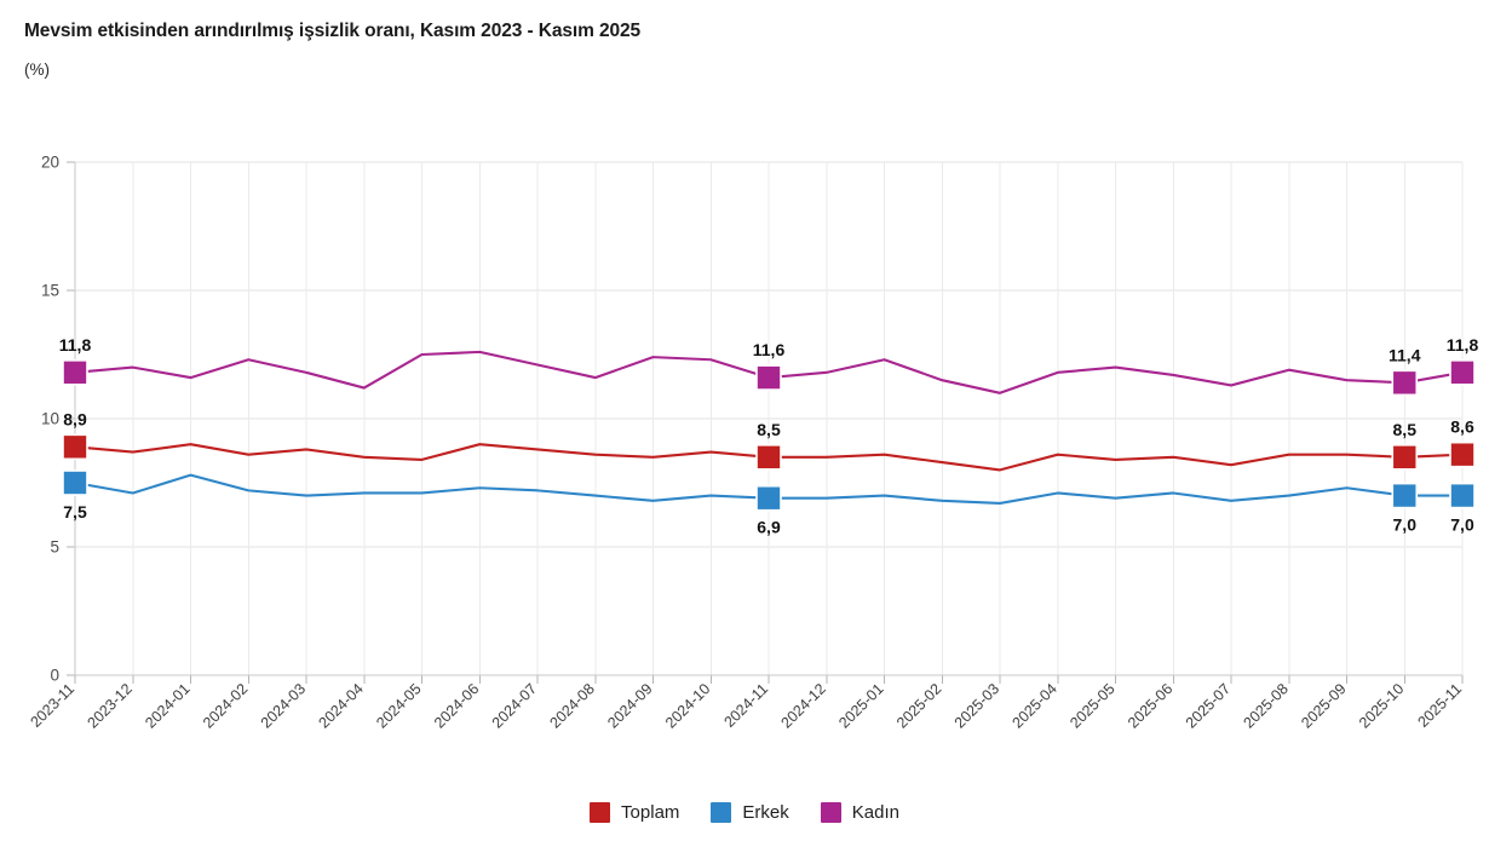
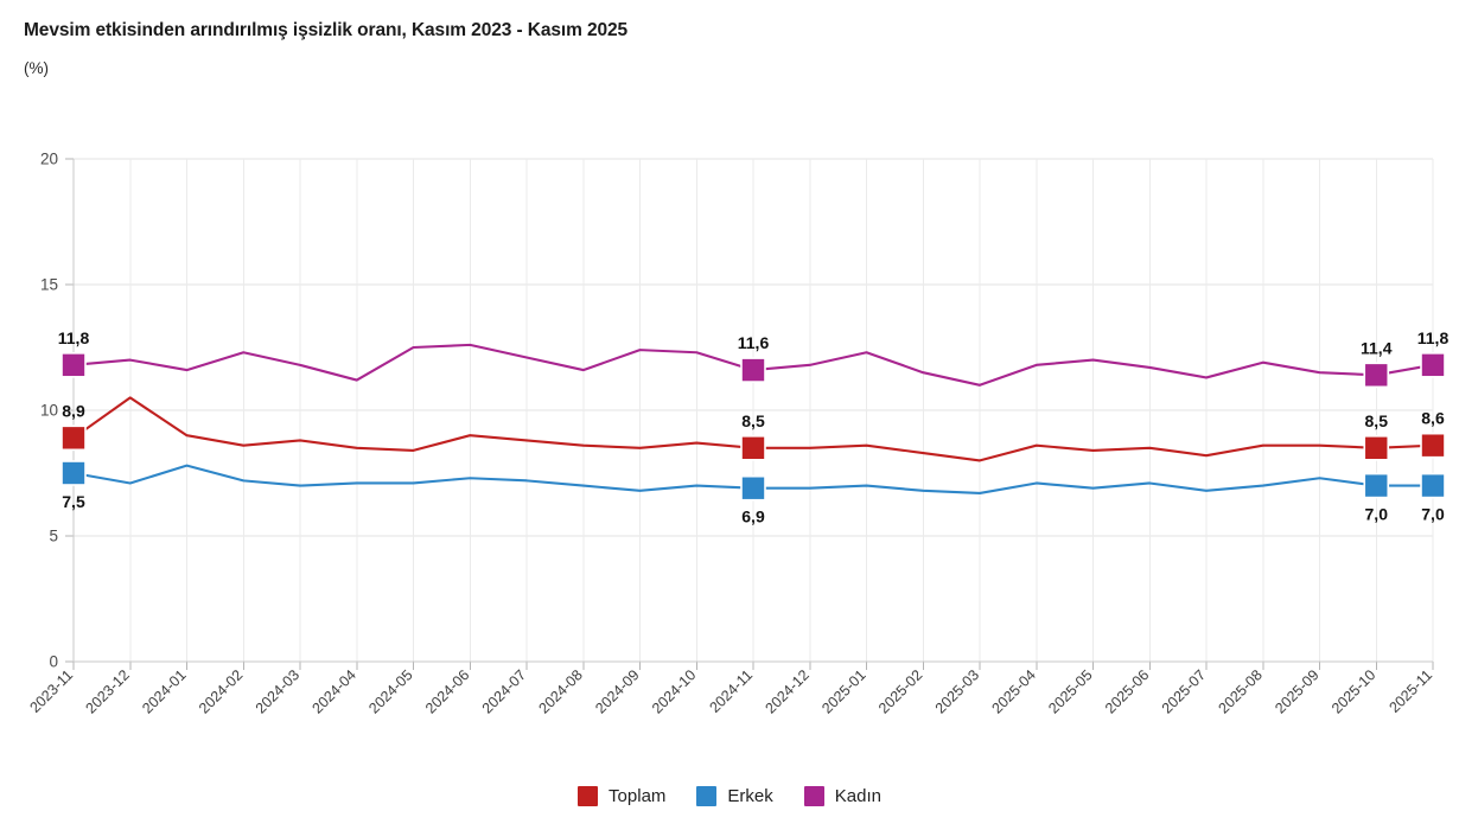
Toplam/2023-12: 8.7 -> 10.5
